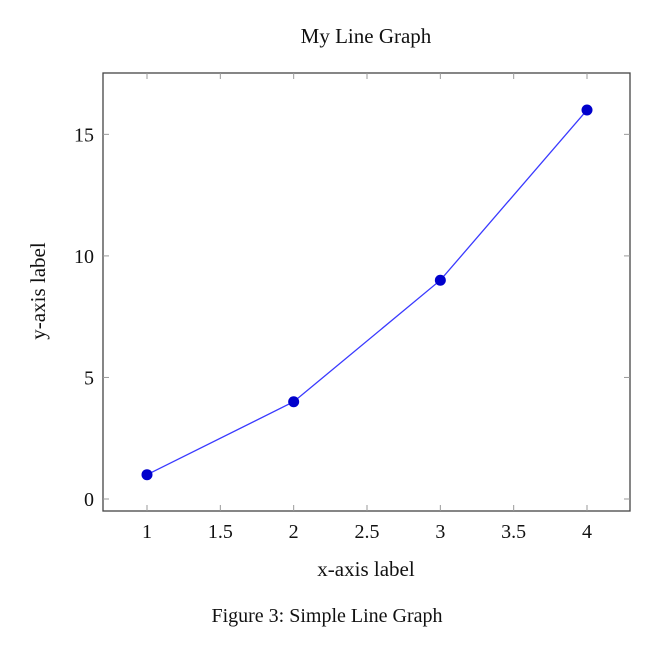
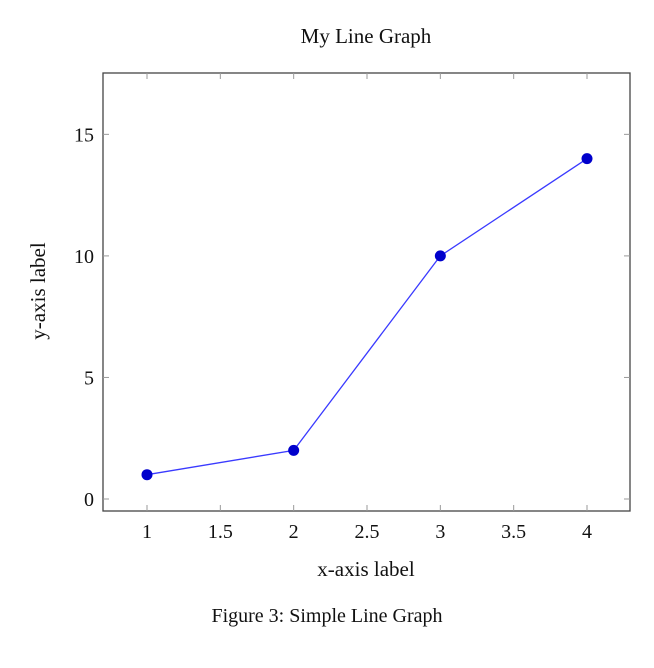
2: 4 -> 2
3: 9 -> 10
4: 16 -> 14
